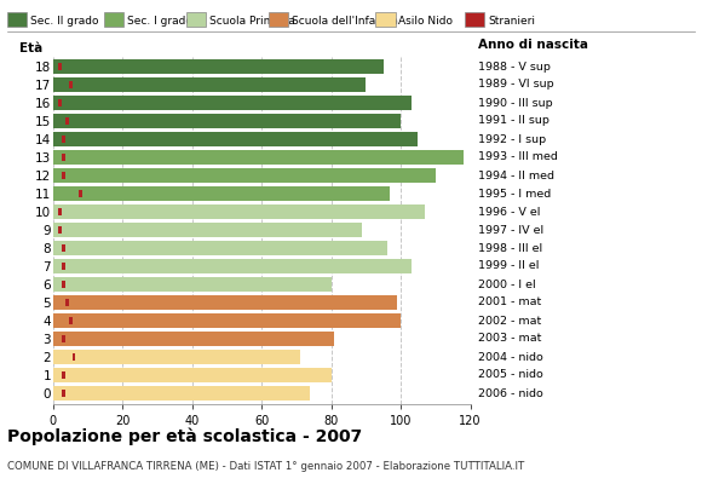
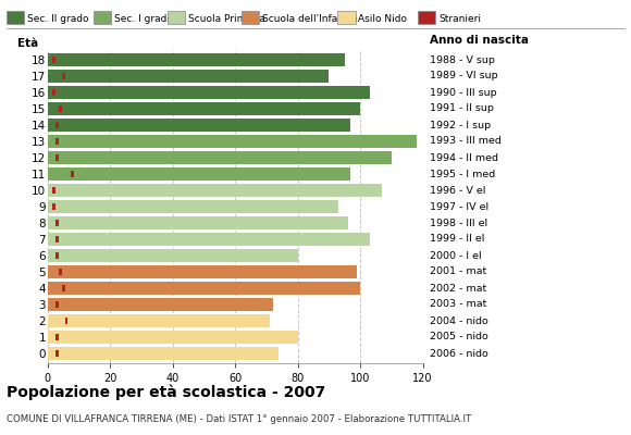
14: 105 -> 97
9: 89 -> 93
3: 81 -> 72
